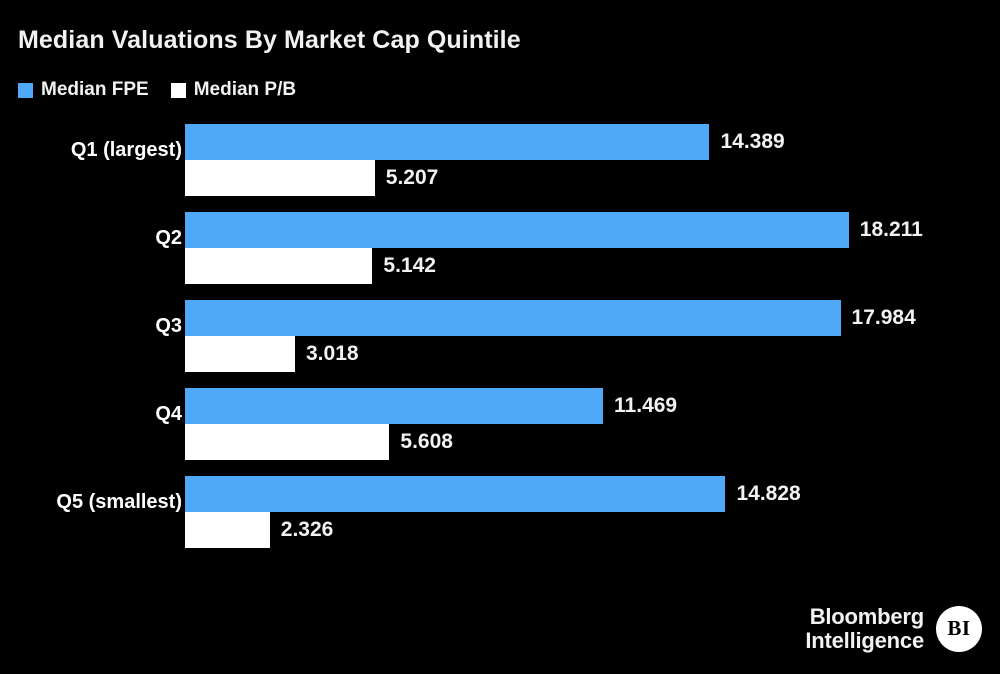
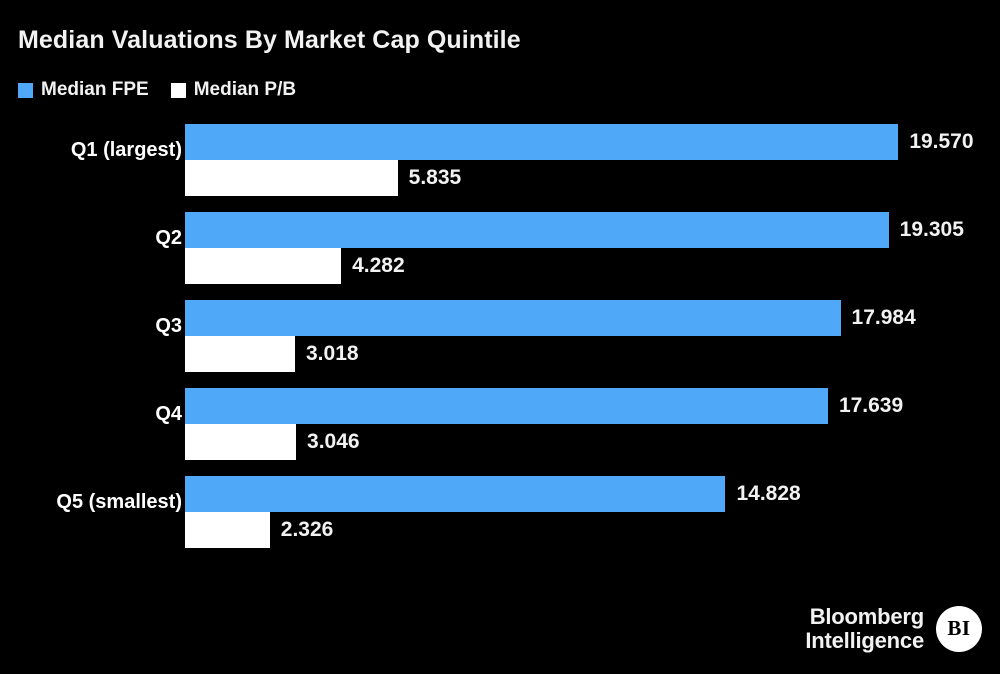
Median FPE/Q1 (largest): 14.389 -> 19.570
Median P/B/Q1 (largest): 5.207 -> 5.835
Median FPE/Q2: 18.211 -> 19.305
Median P/B/Q2: 5.142 -> 4.282
Median FPE/Q4: 11.469 -> 17.639
Median P/B/Q4: 5.608 -> 3.046
